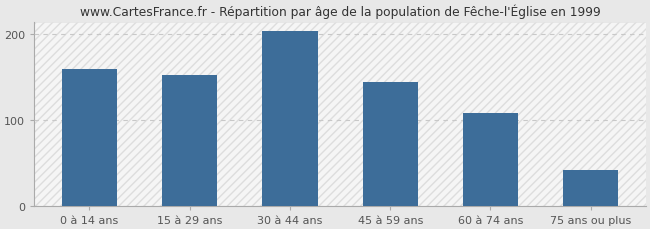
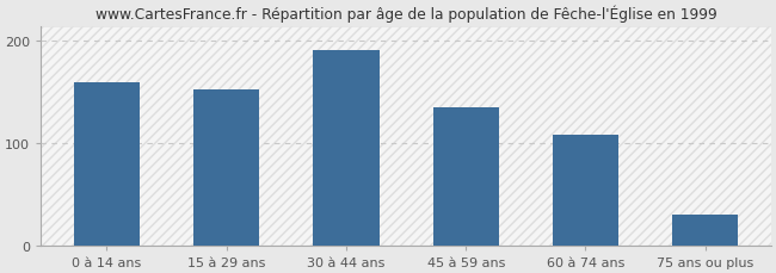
30 à 44 ans: 204 -> 191
45 à 59 ans: 144 -> 135
75 ans ou plus: 42 -> 30
